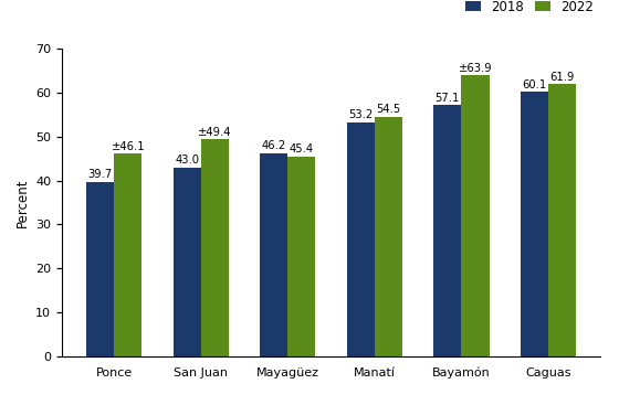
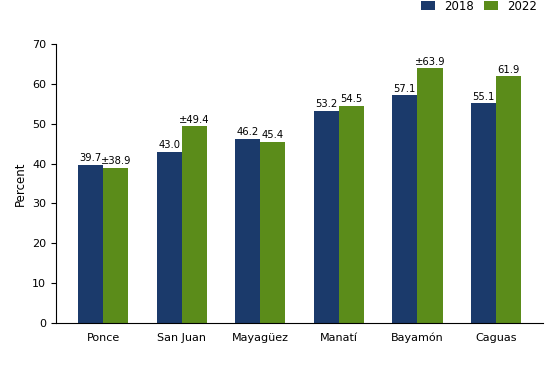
2022/Ponce: ±46.1 -> ±38.9
2018/Caguas: 60.1 -> 55.1
